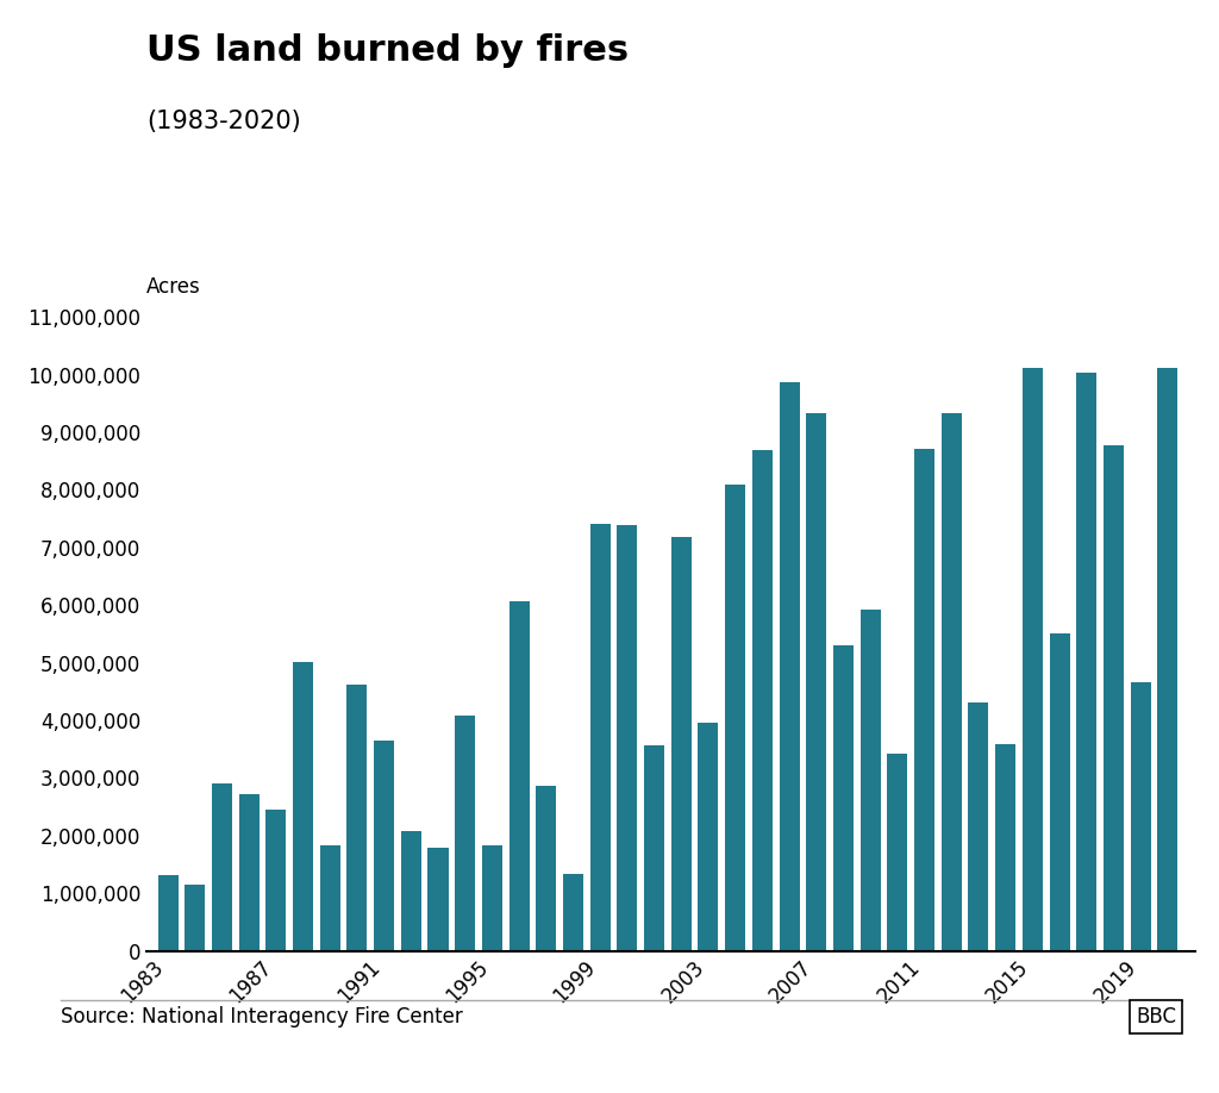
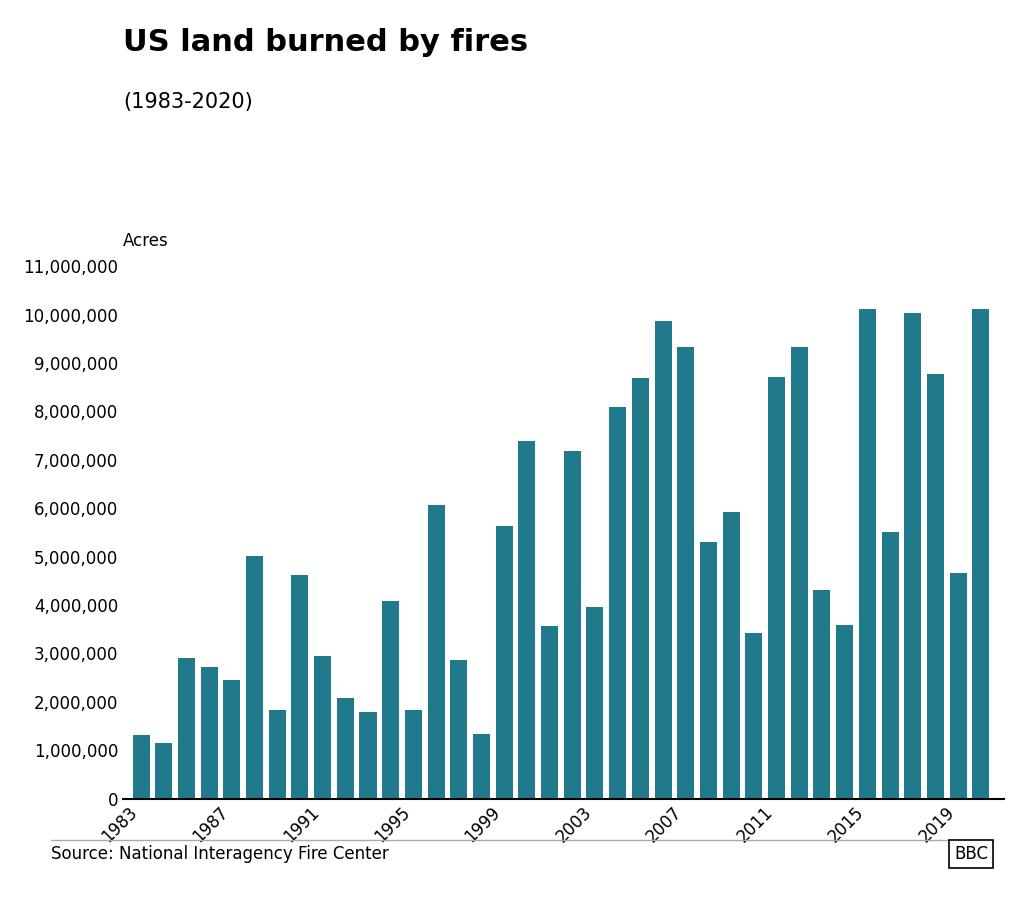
1991: 3,650,000 -> 2,950,000
1999: 7,400,000 -> 5,630,000
